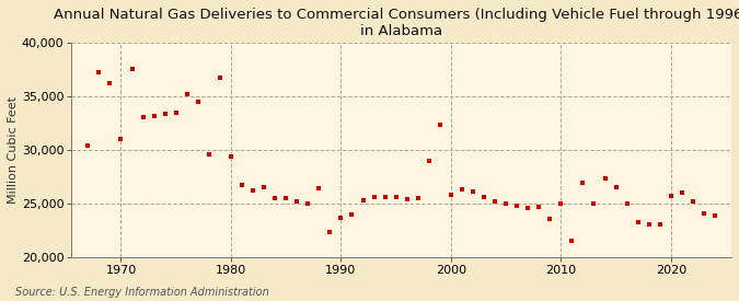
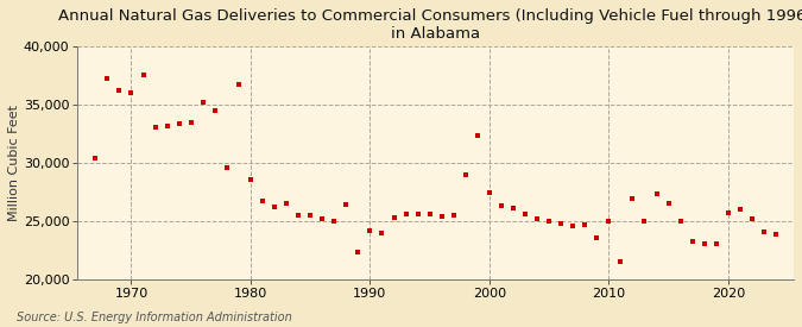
1970: 31,000 -> 36,000
1980: 29,400 -> 28,500
1990: 23,600 -> 24,200
2000: 25,800 -> 27,400
